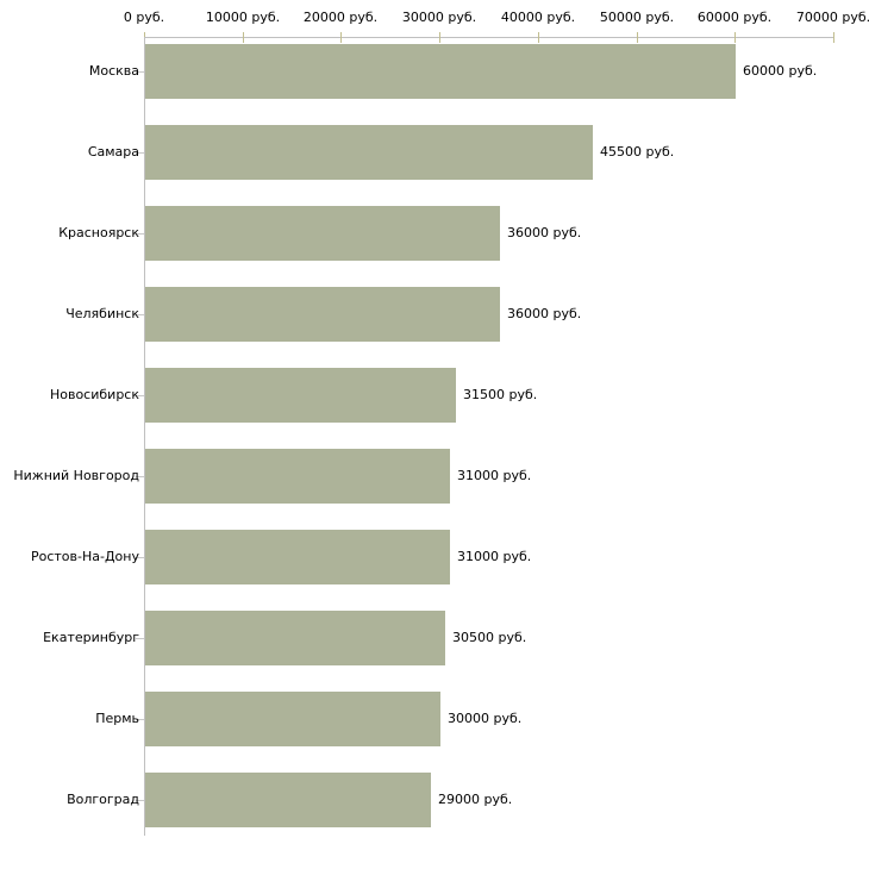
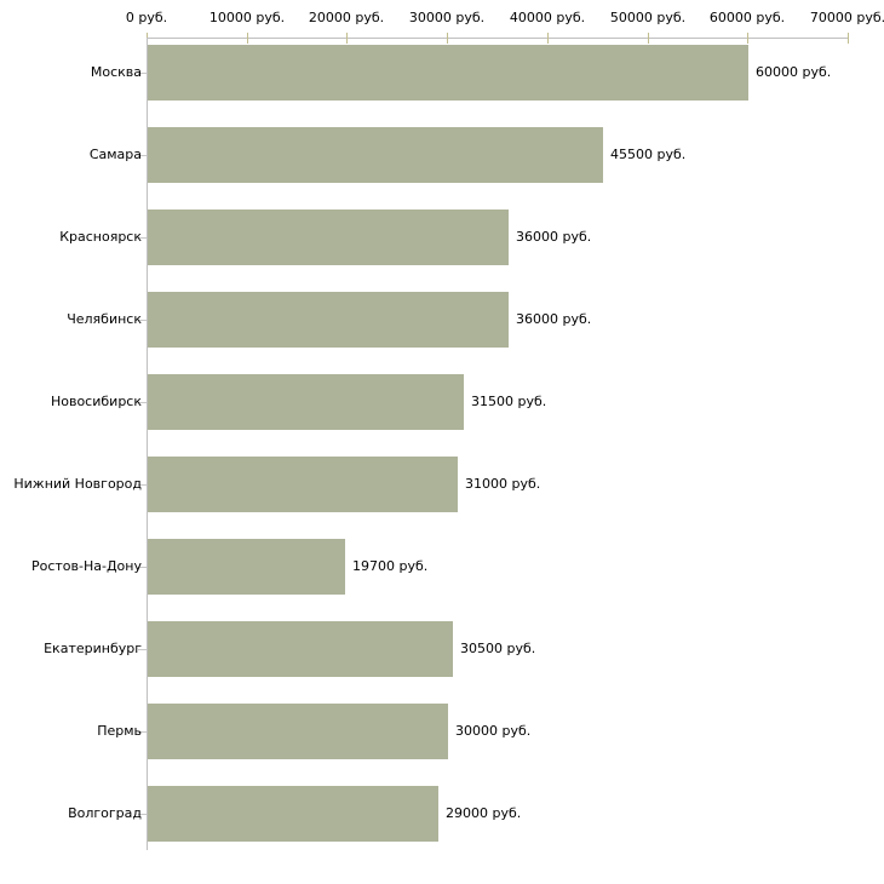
Ростов-На-Дону: 31000 -> 19700
